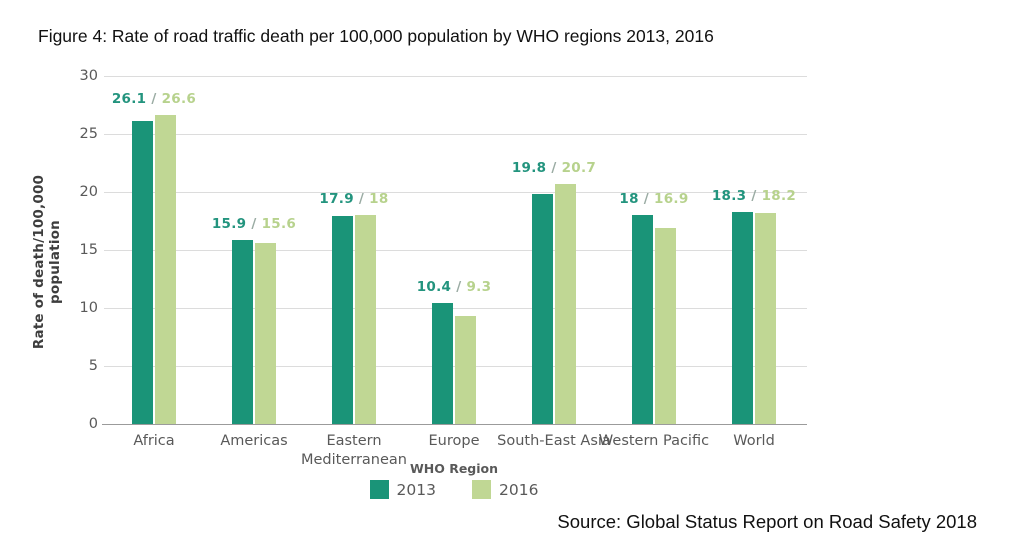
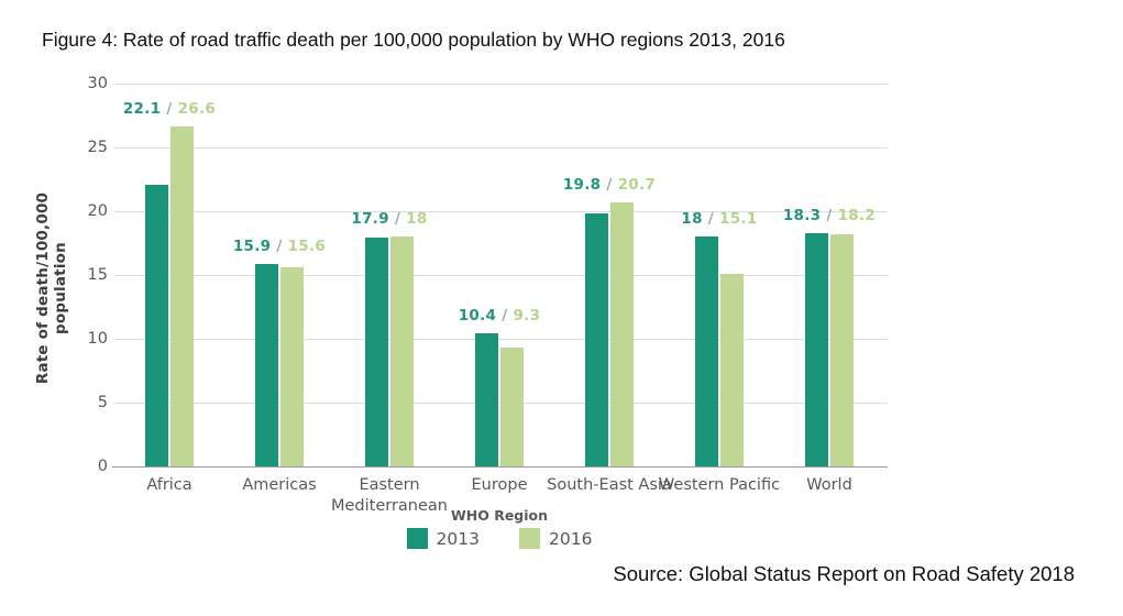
2013/Africa: 26.1 -> 22.1
2016/Western Pacific: 16.9 -> 15.1
